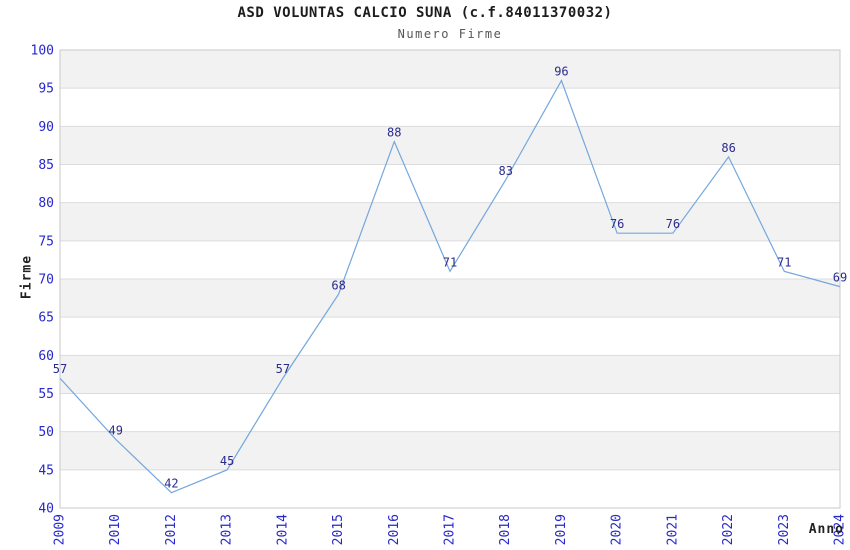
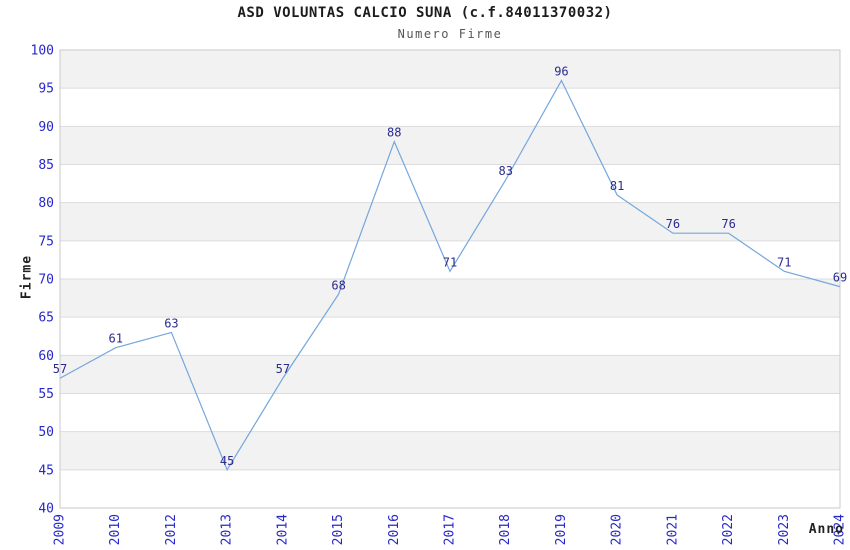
2010: 49 -> 61
2012: 42 -> 63
2020: 76 -> 81
2022: 86 -> 76
